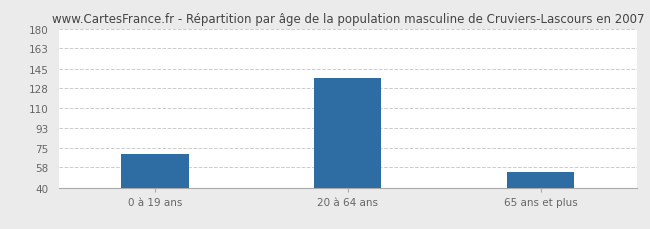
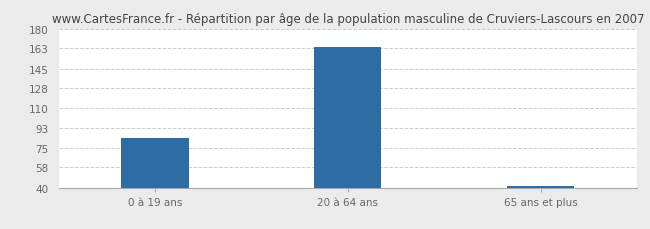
0 à 19 ans: 70 -> 84
20 à 64 ans: 137 -> 164
65 ans et plus: 54 -> 41
